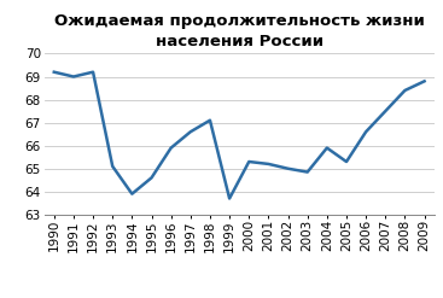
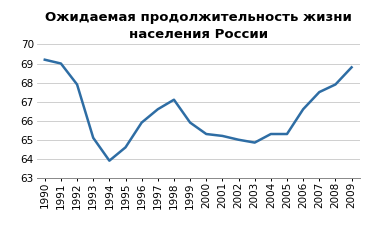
1992: 69.2 -> 67.9
1999: 63.7 -> 65.9
2004: 65.9 -> 65.3
2008: 68.4 -> 67.9
